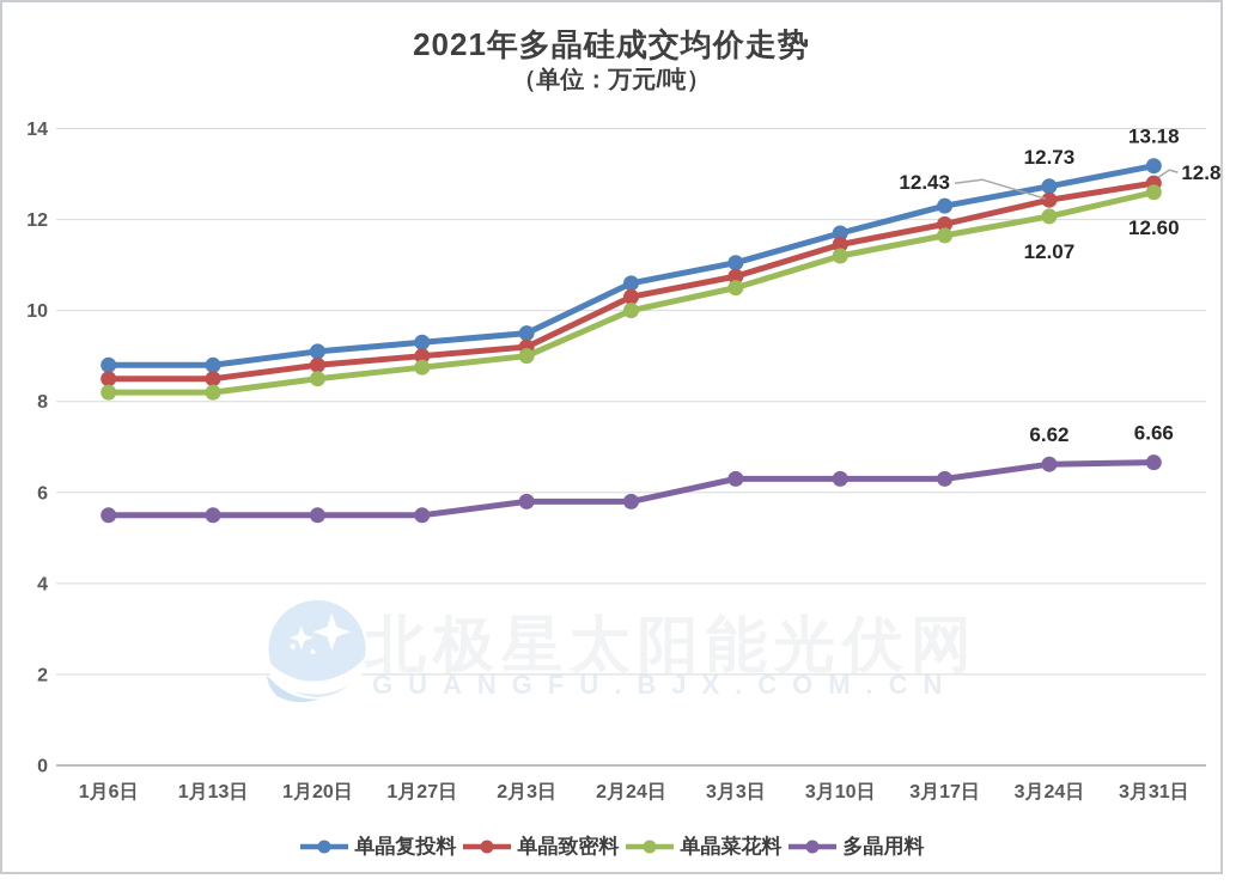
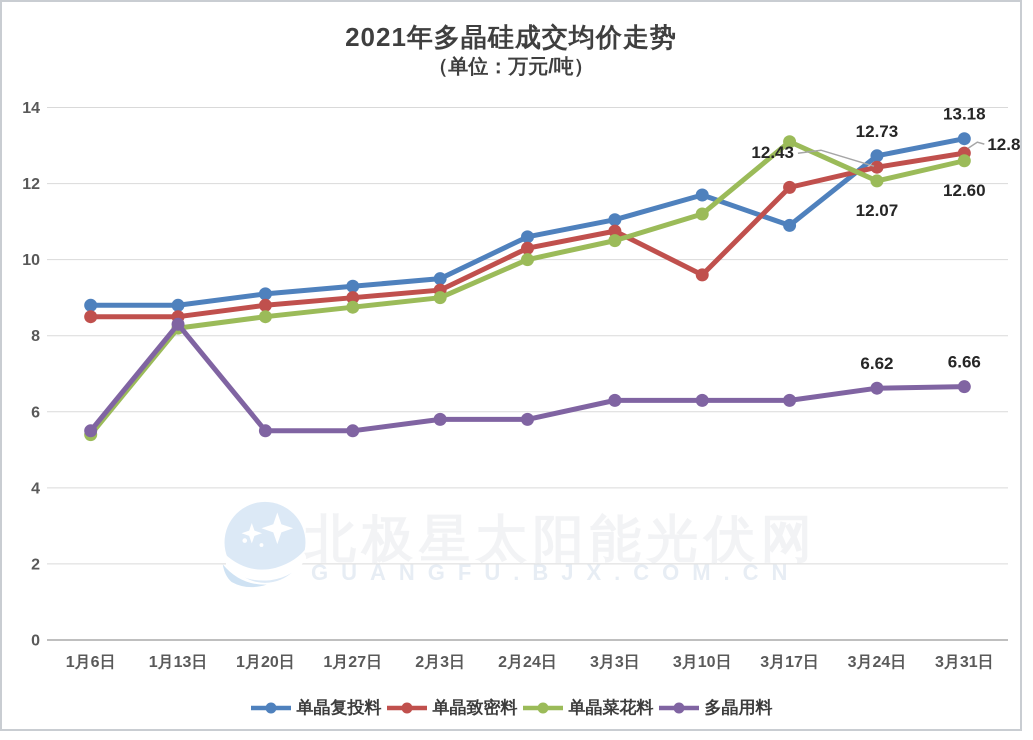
单晶菜花料/1月6日: 8.2 -> 5.4
多晶用料/1月13日: 5.5 -> 8.3
单晶致密料/3月10日: 11.4 -> 9.6
单晶复投料/3月17日: 12.3 -> 10.9
单晶菜花料/3月17日: 11.7 -> 13.1
